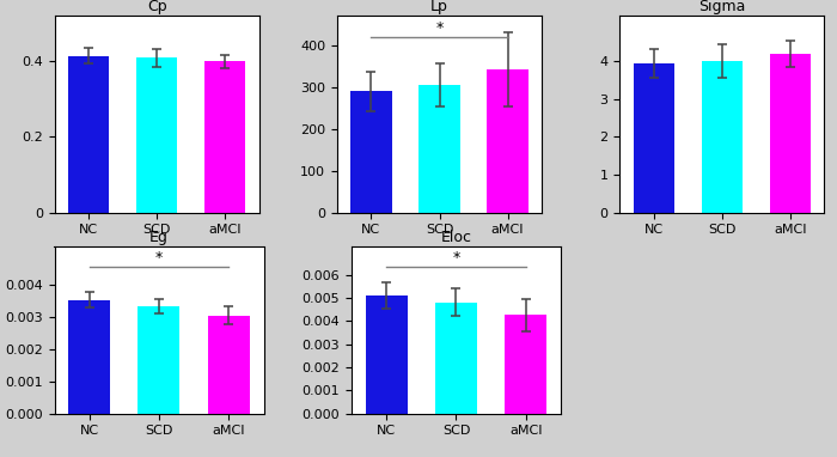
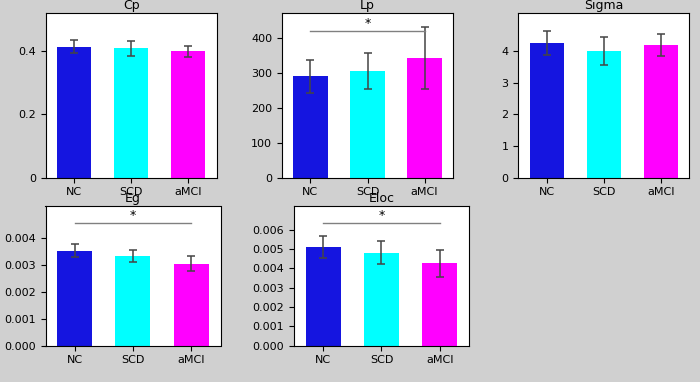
Sigma/NC: 3.95 -> 4.25
